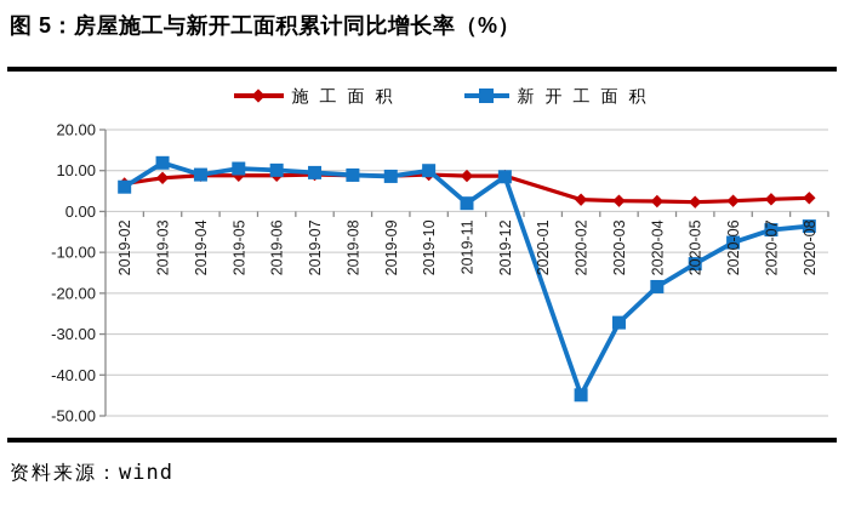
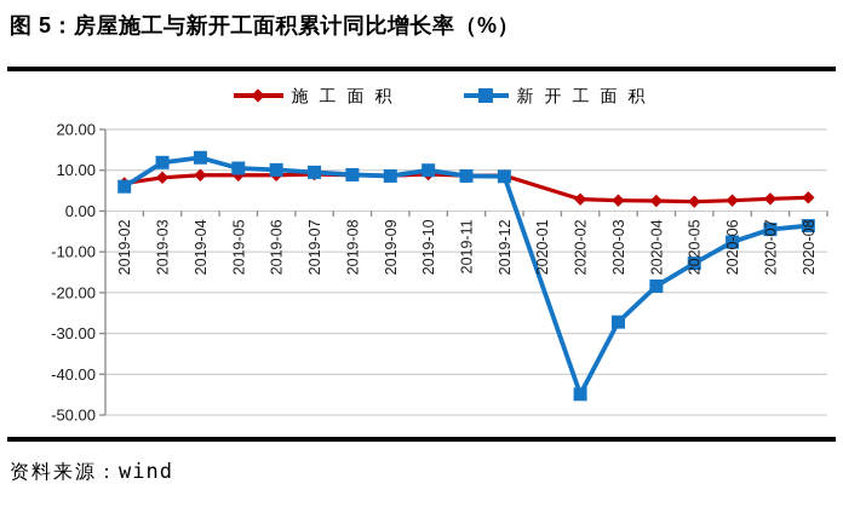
新开工面积/2019-04: 9 -> 13
新开工面积/2019-11: 2 -> 9
